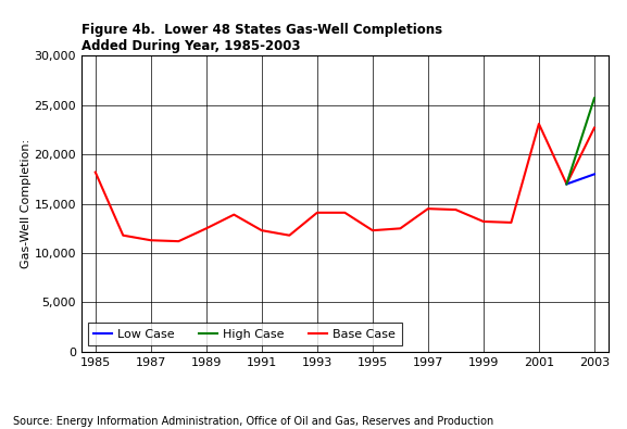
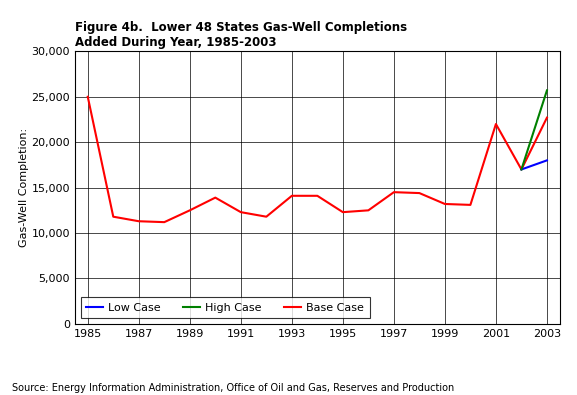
1985: 18,200 -> 25,000
2001: 23,100 -> 22,000
